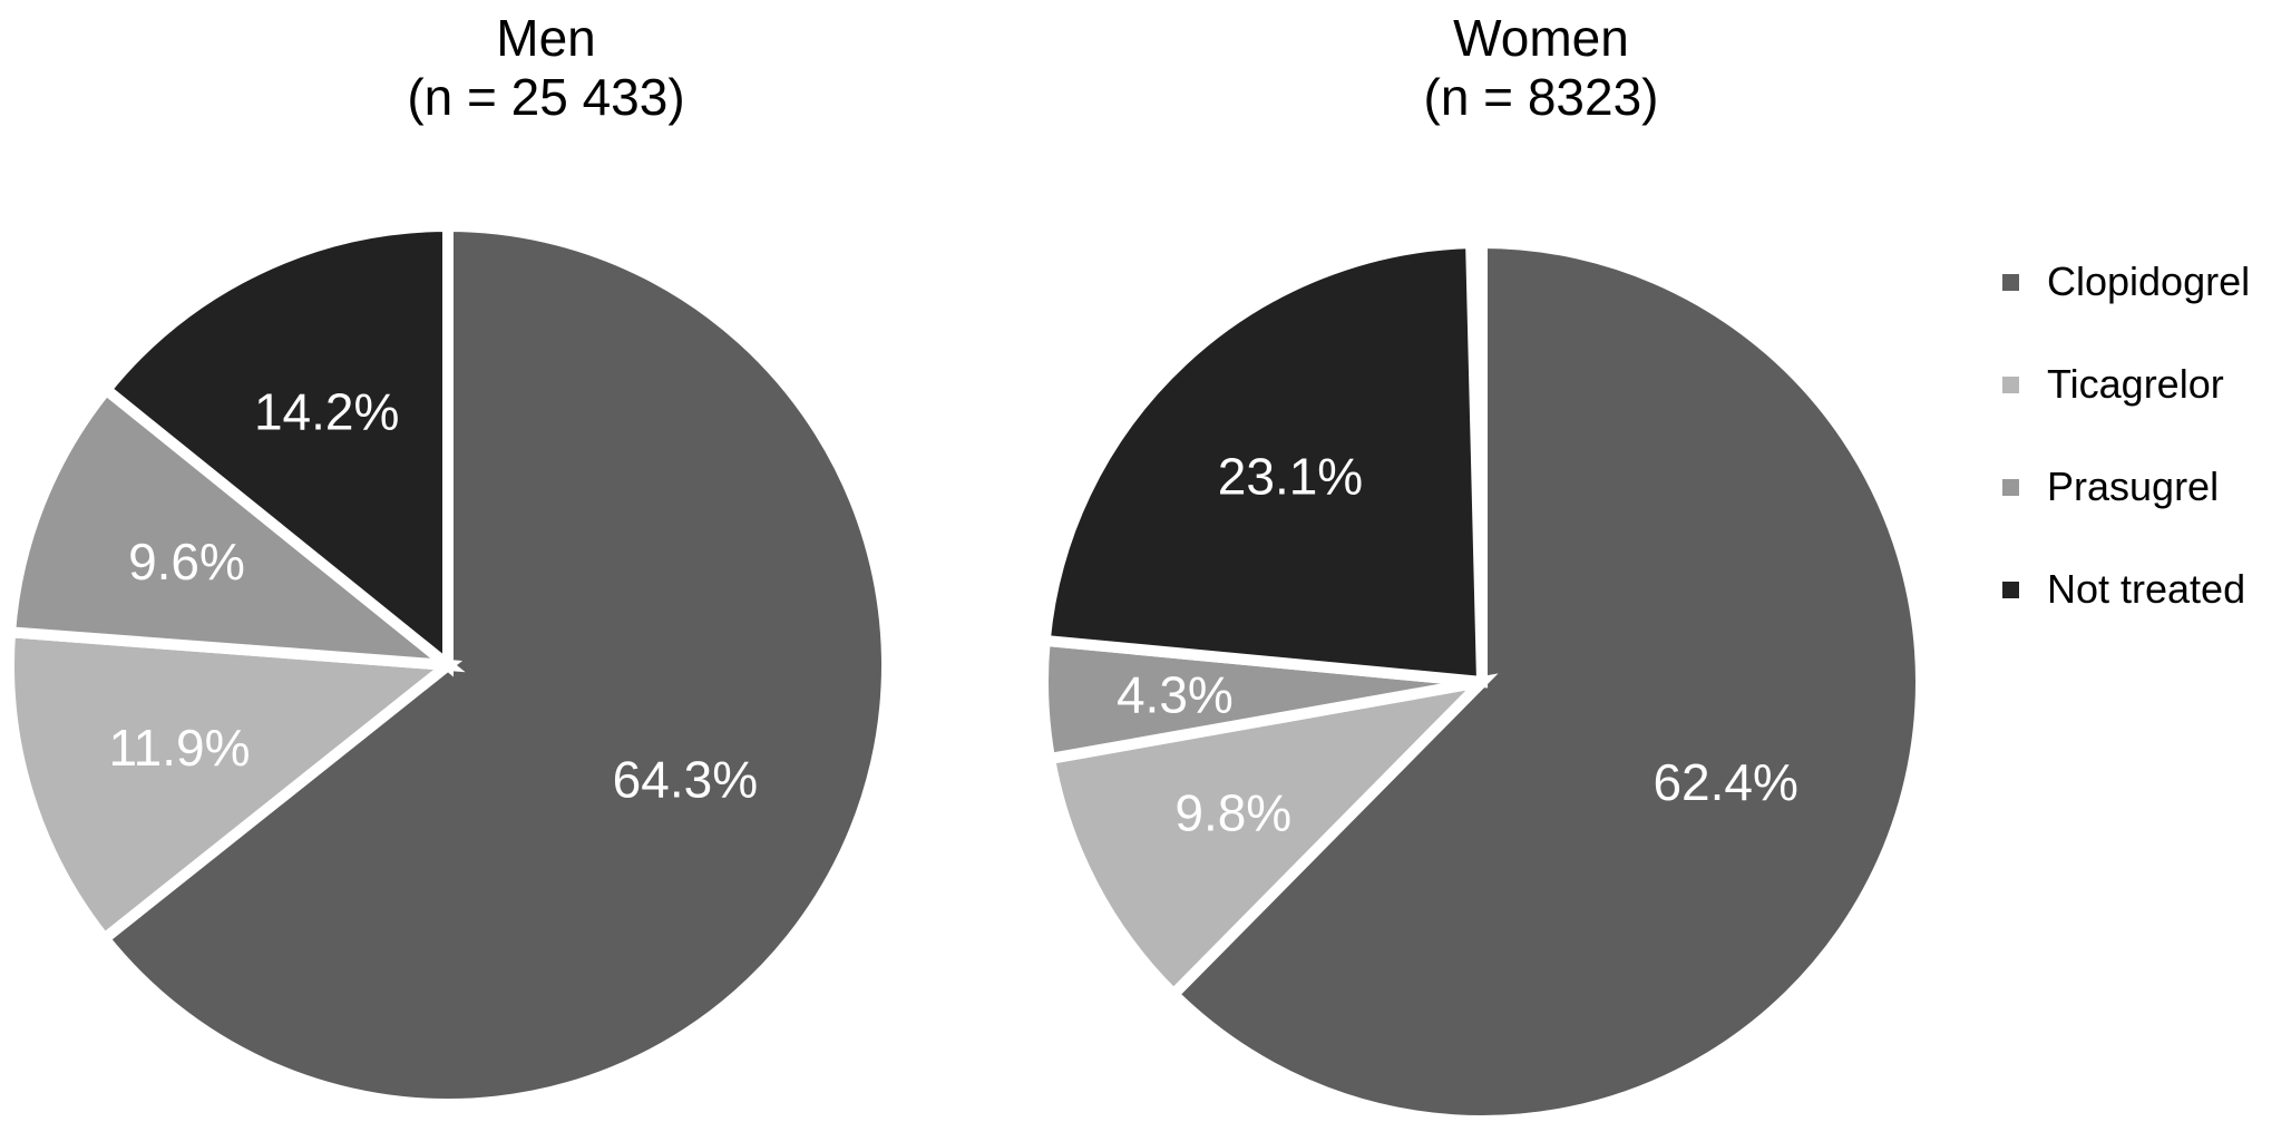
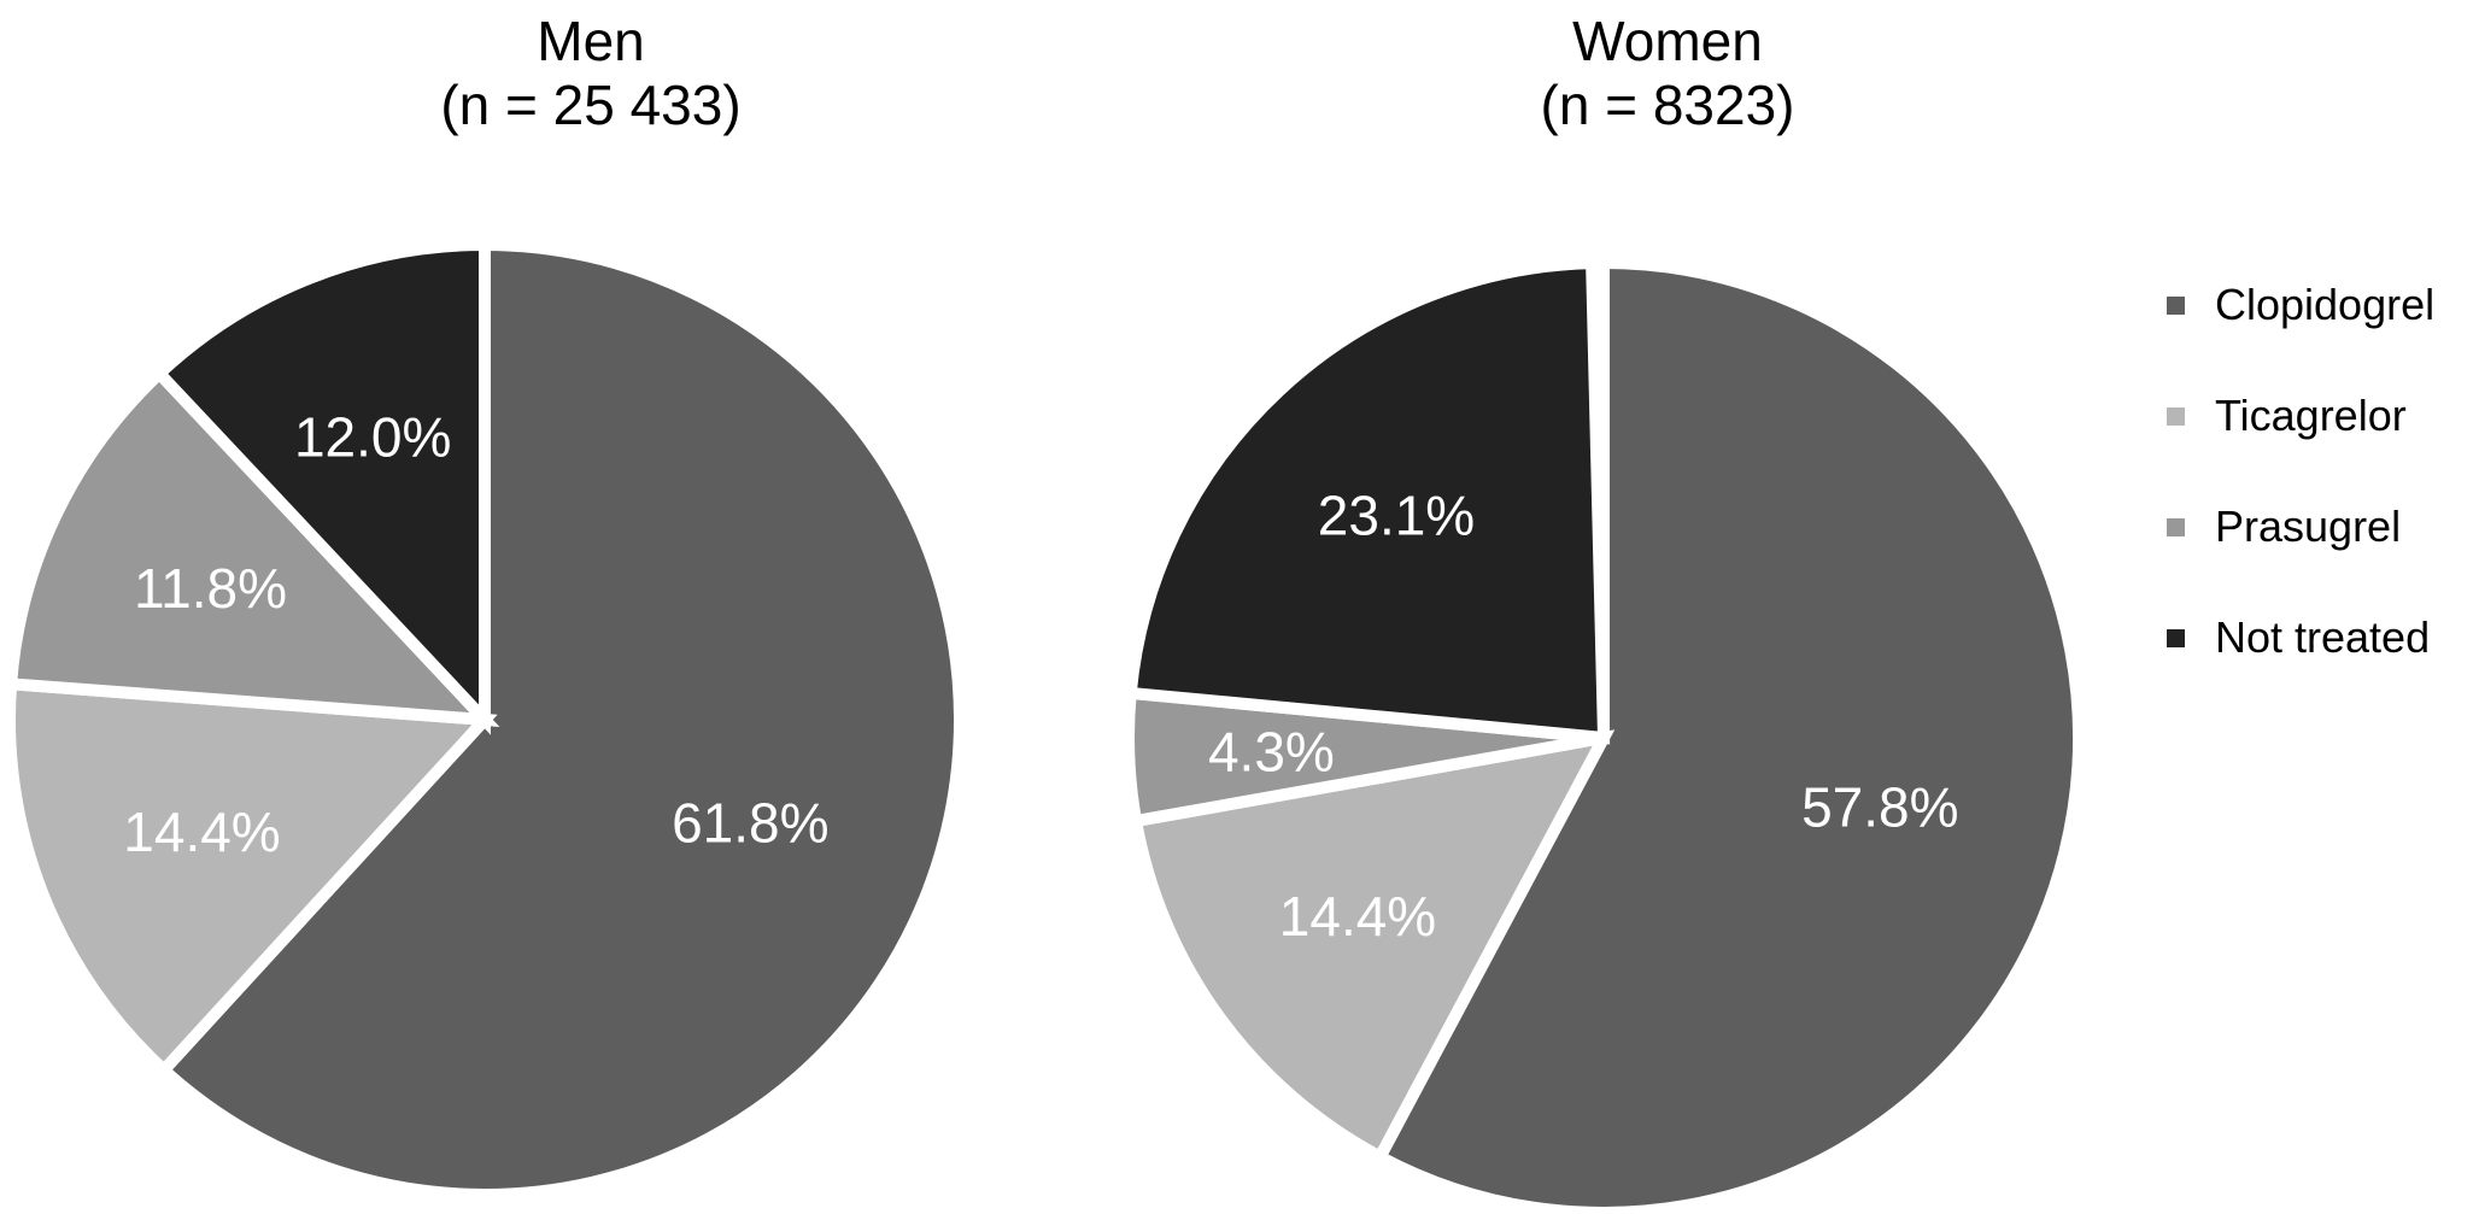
Men/Clopidogrel: 64.3% -> 61.8%
Men/Ticagrelor: 11.9% -> 14.4%
Men/Prasugrel: 9.6% -> 11.8%
Men/Not treated: 14.2% -> 12.0%
Women/Clopidogrel: 62.4% -> 57.8%
Women/Ticagrelor: 9.8% -> 14.4%
